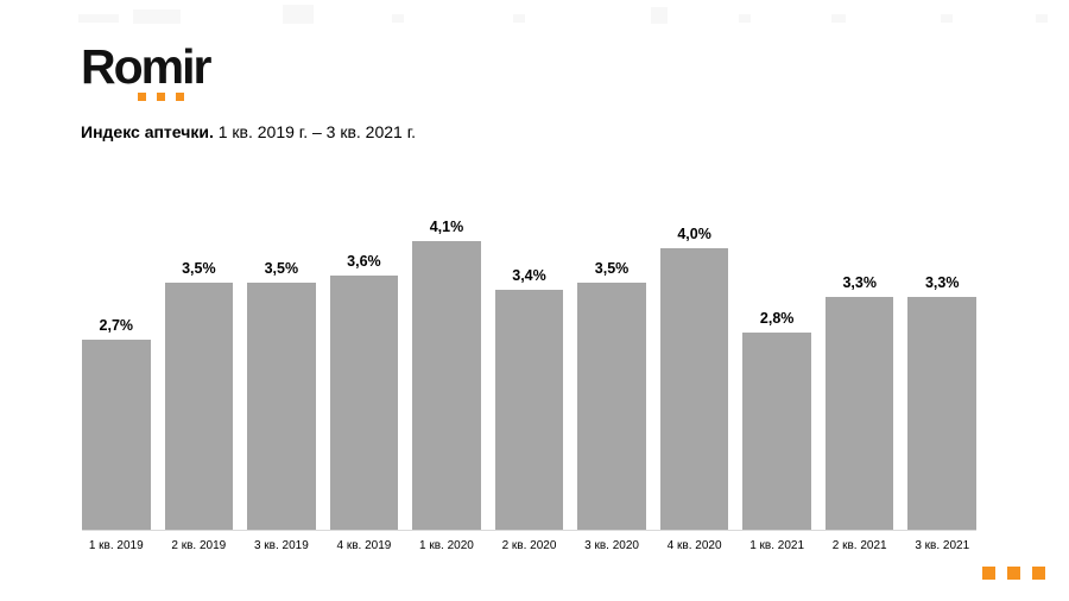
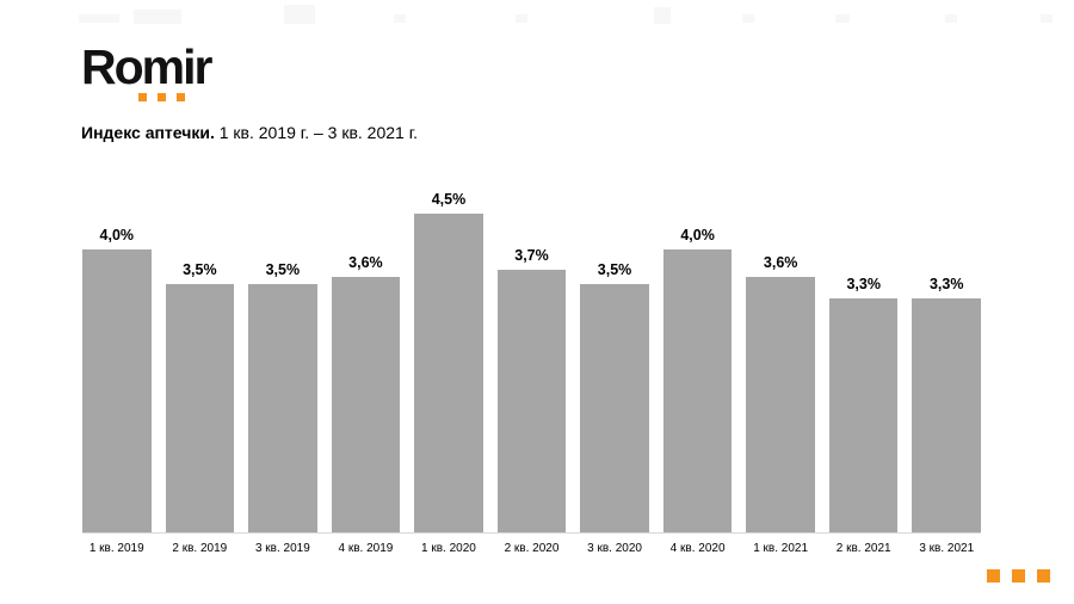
1 кв. 2019: 2,7% -> 4,0%
1 кв. 2020: 4,1% -> 4,5%
2 кв. 2020: 3,4% -> 3,7%
1 кв. 2021: 2,8% -> 3,6%
